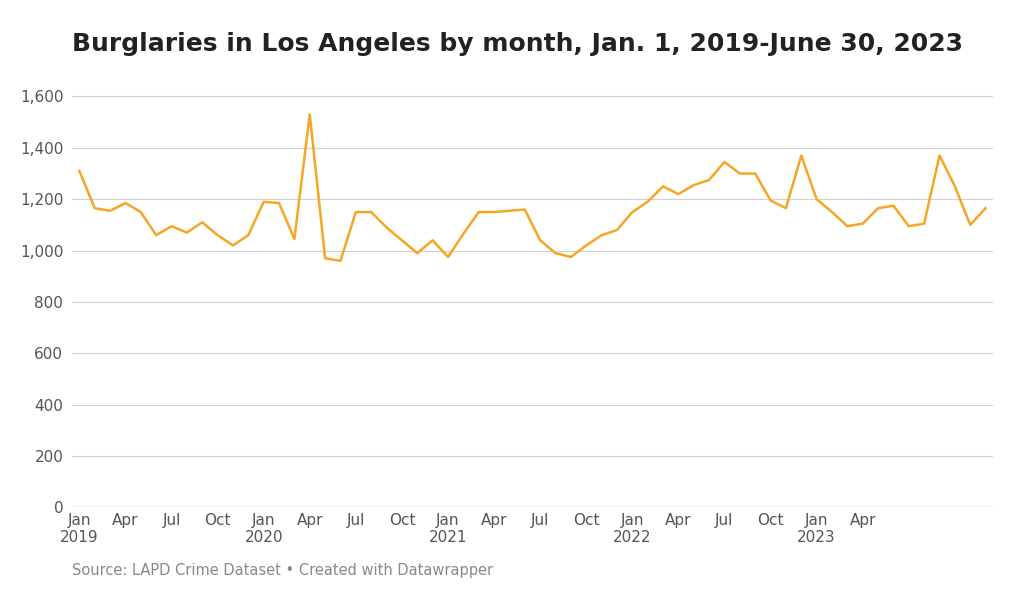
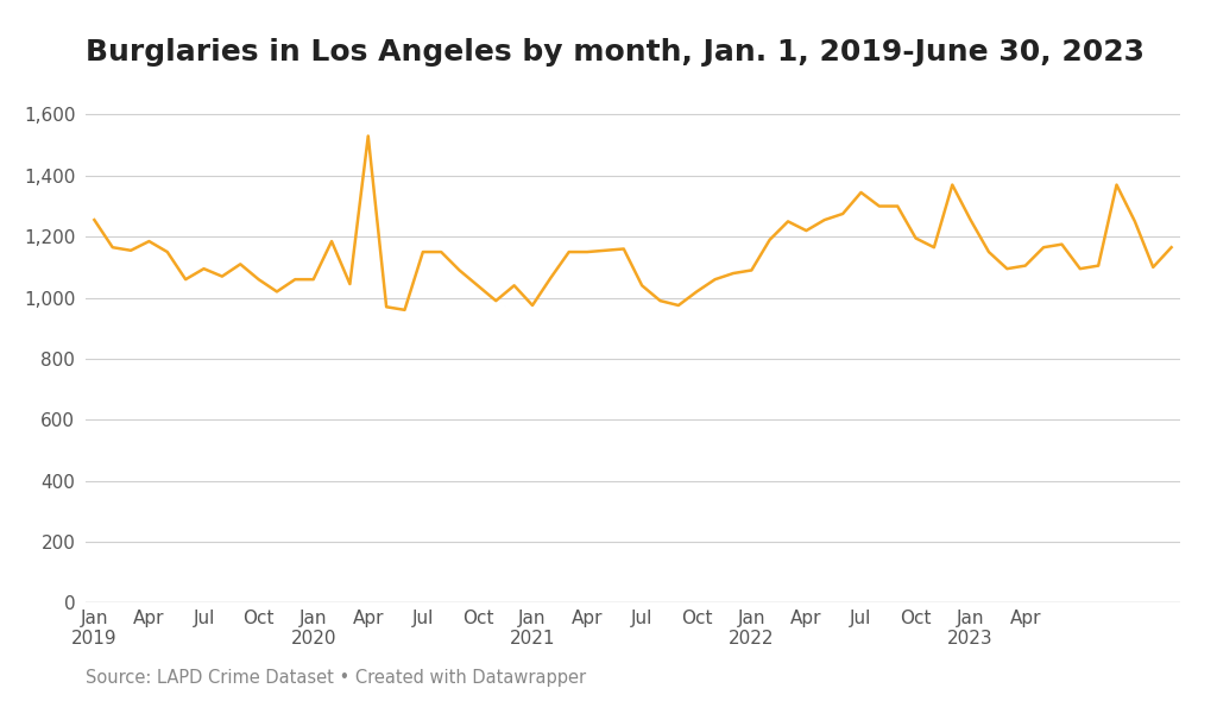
Jan 2019: 1,310 -> 1,255
Jan 2020: 1,190 -> 1,060
Jan 2022: 1,150 -> 1,090
Jan 2023: 1,200 -> 1,255
